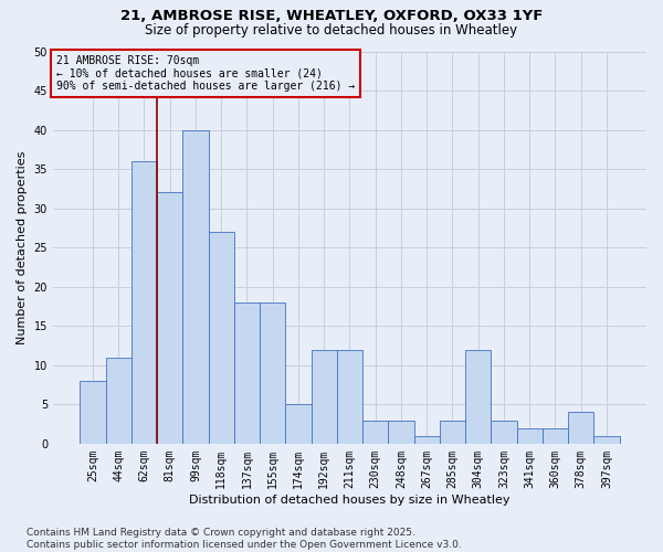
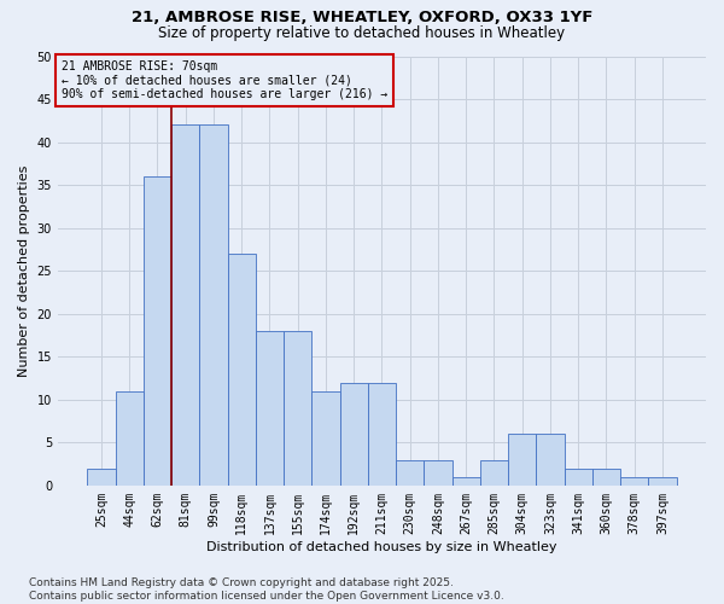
25sqm: 8 -> 2
81sqm: 32 -> 42
99sqm: 40 -> 42
174sqm: 5 -> 11
304sqm: 12 -> 6
323sqm: 3 -> 6
378sqm: 4 -> 1
